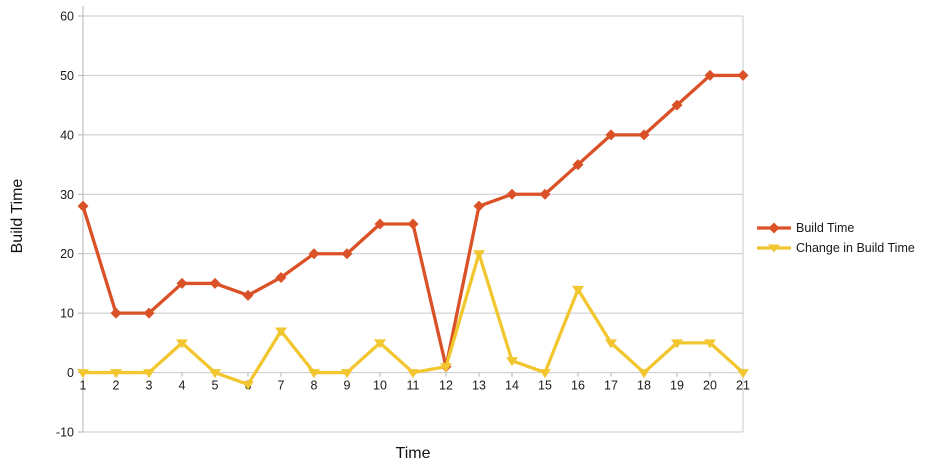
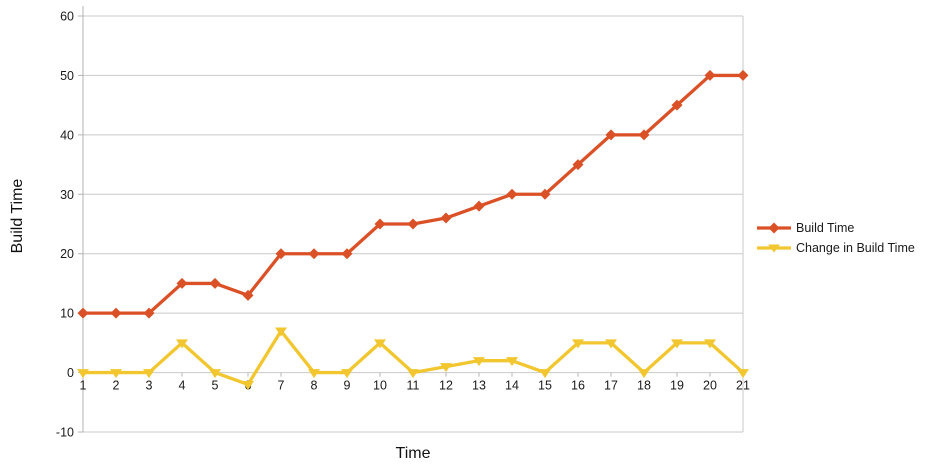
Build Time/1: 28 -> 10
Build Time/7: 16 -> 20
Build Time/12: 1 -> 26
Change in Build Time/13: 20 -> 2
Change in Build Time/16: 14 -> 5
